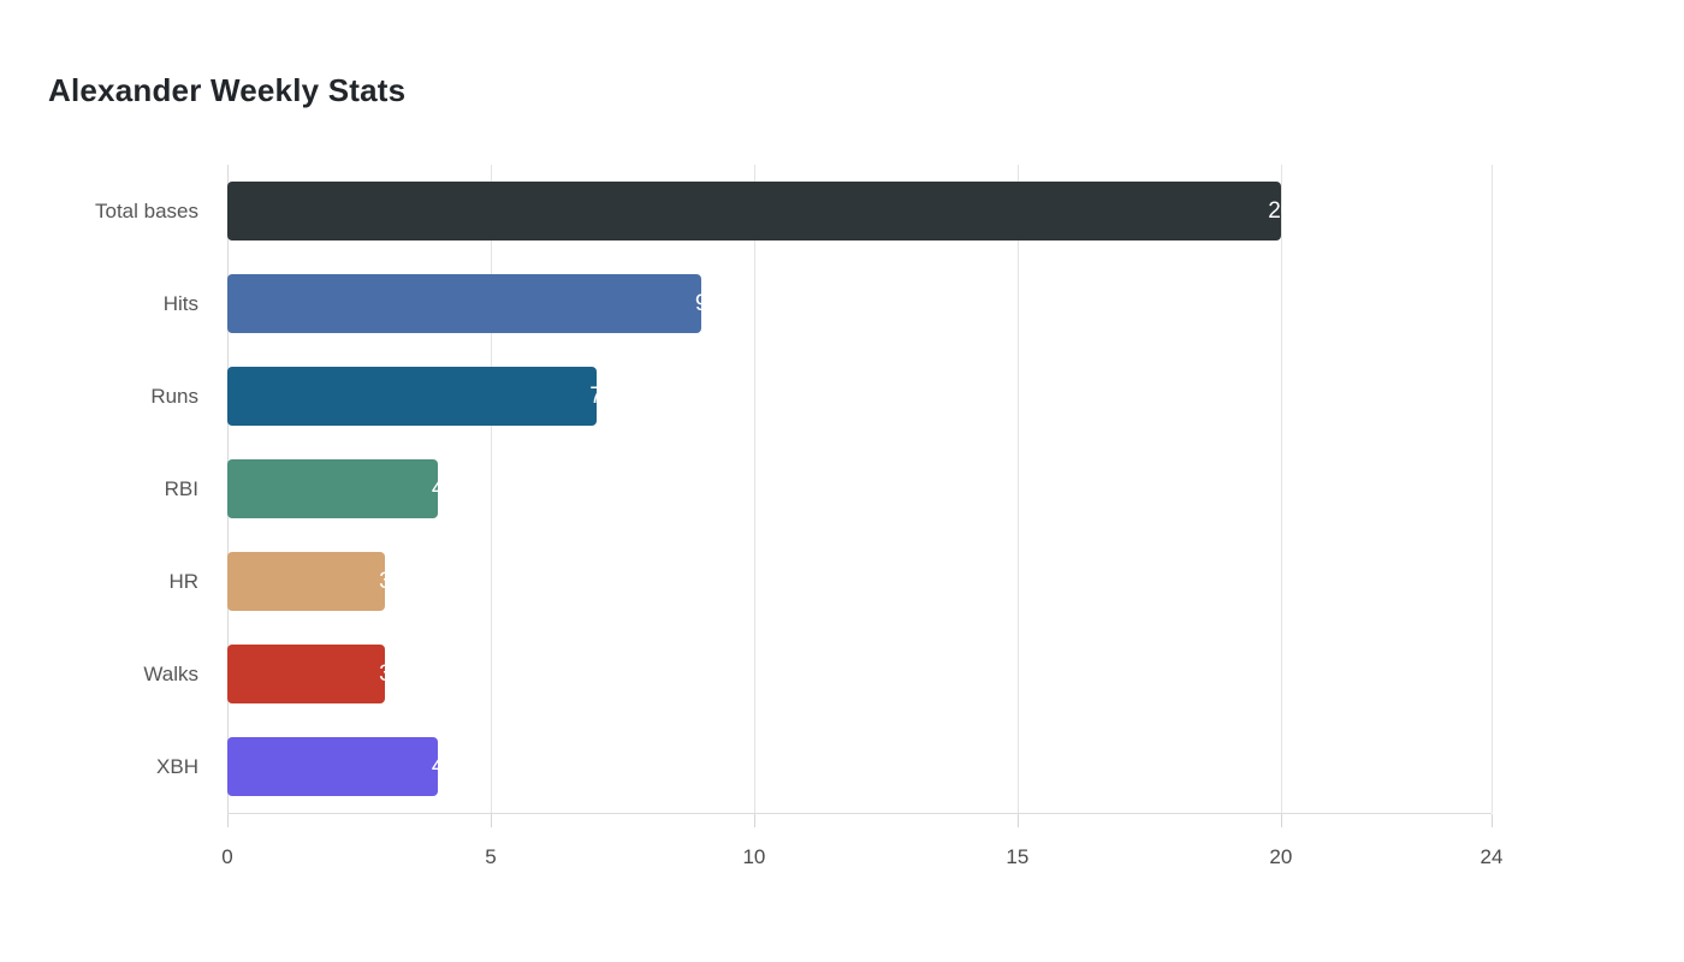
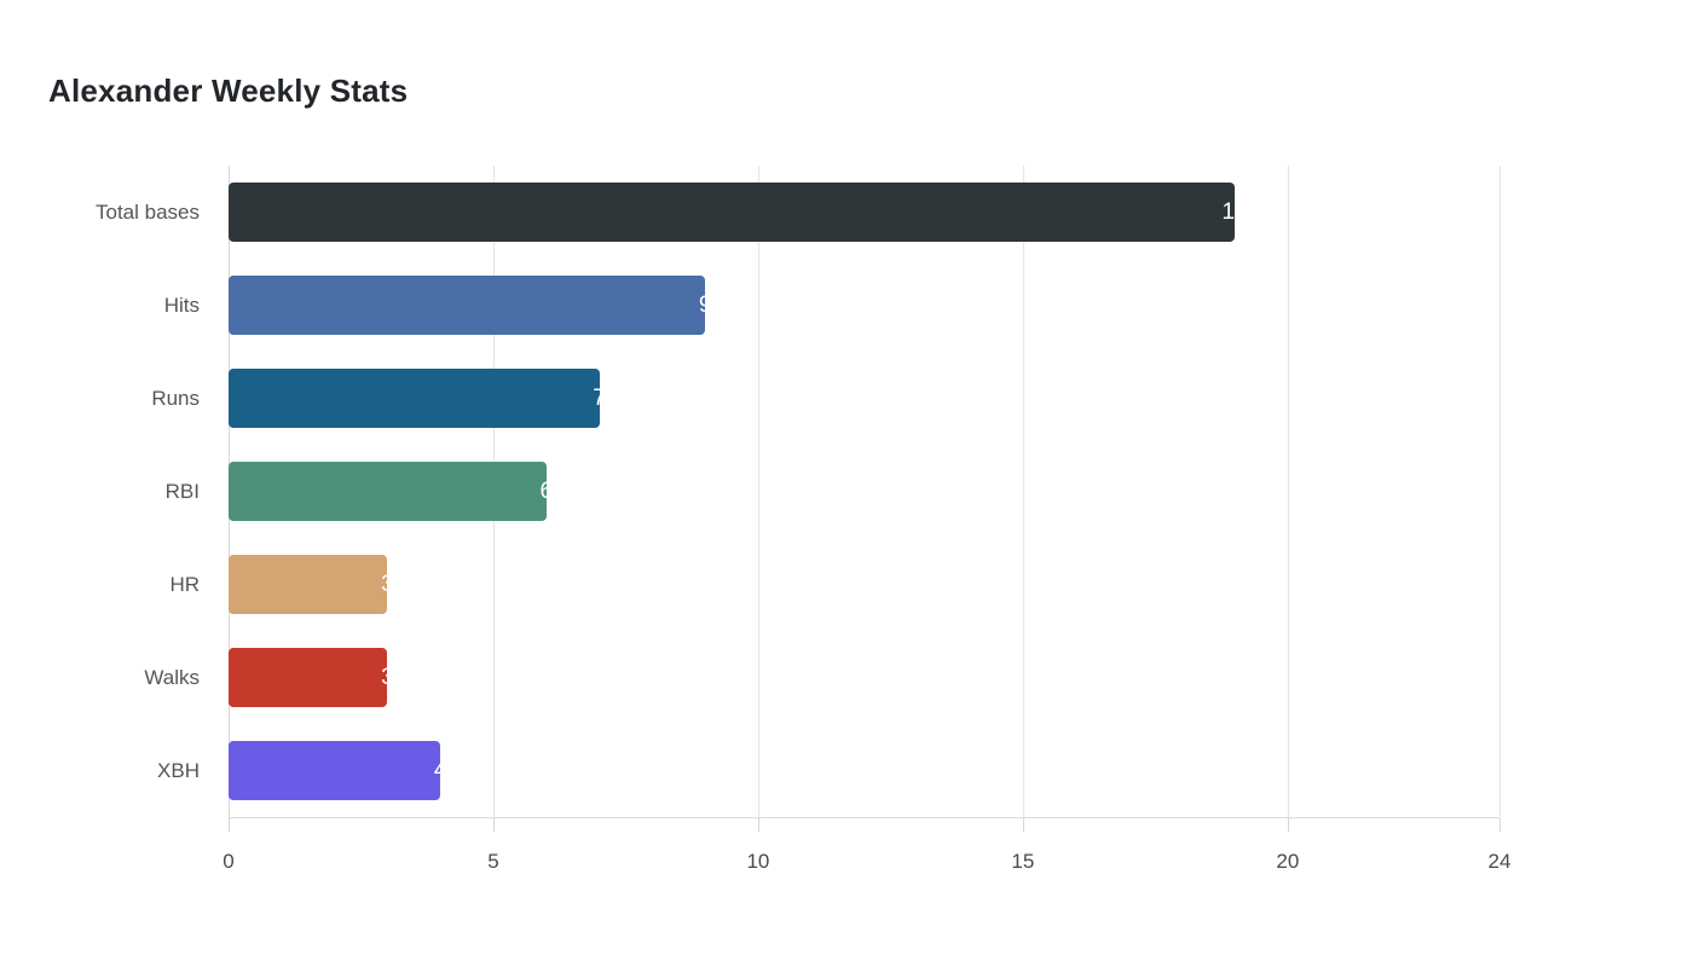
Total bases: 20 -> 19
RBI: 4 -> 6
